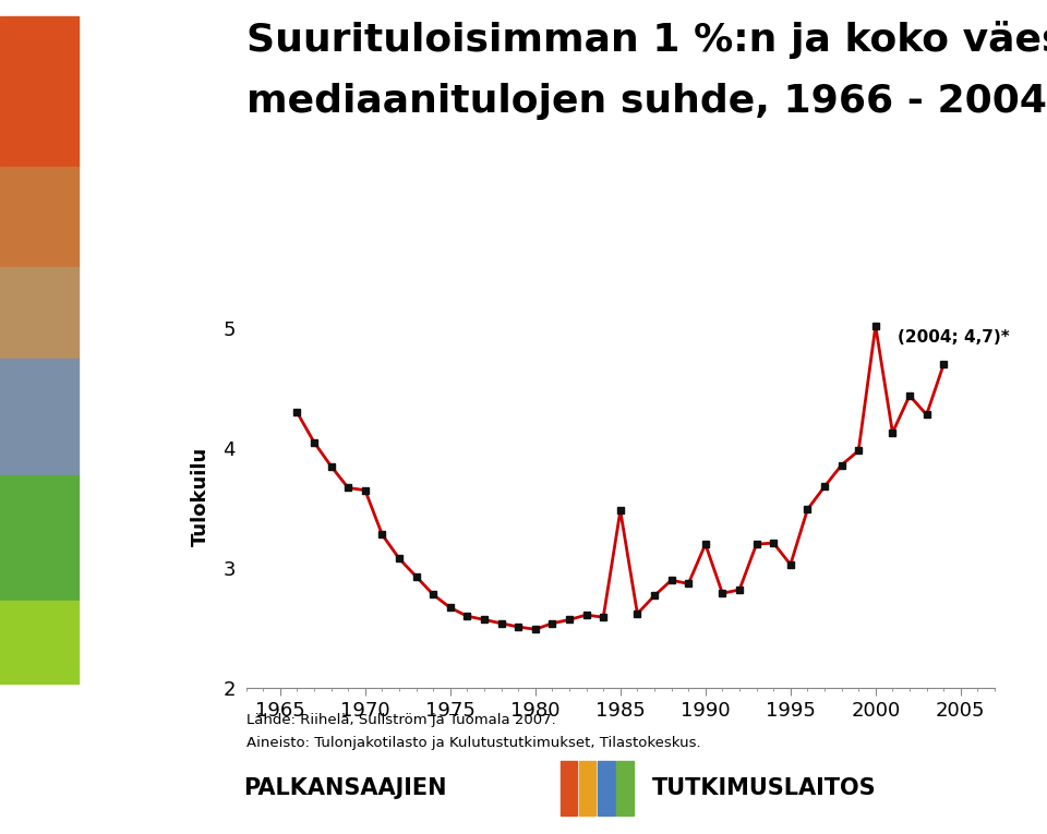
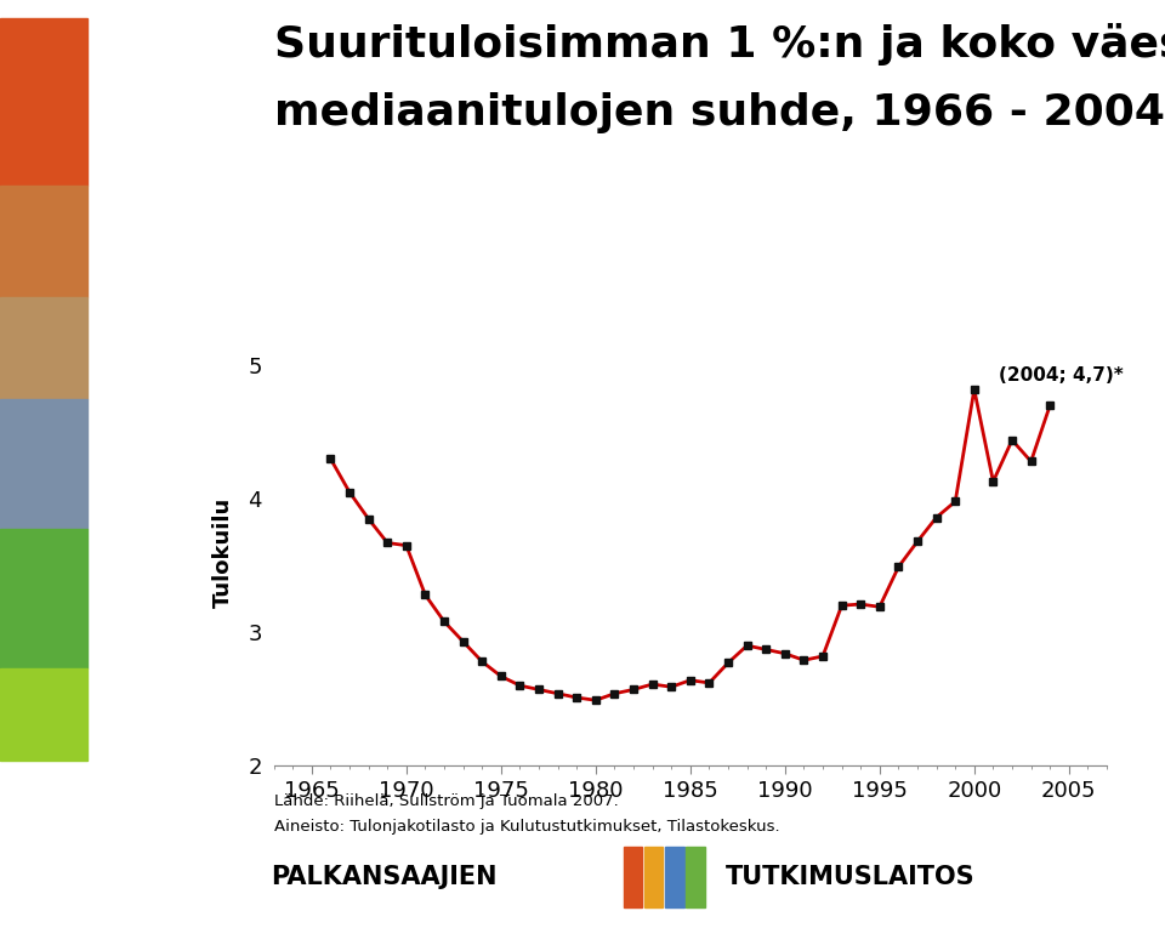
1985: 3.48 -> 2.64
1990: 3.20 -> 2.84
1995: 3.03 -> 3.19
2000: 5.02 -> 4.82
